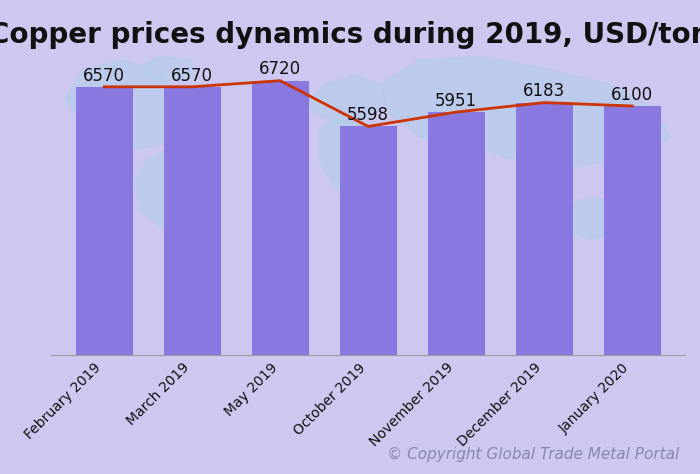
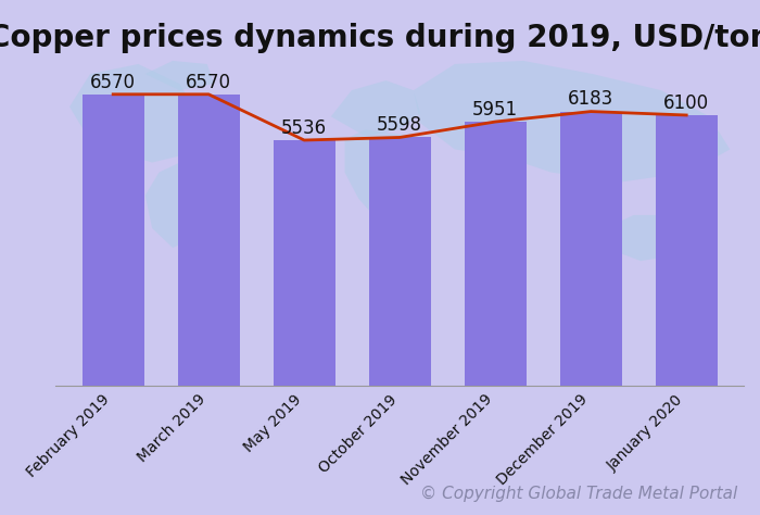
May 2019: 6720 -> 5536
